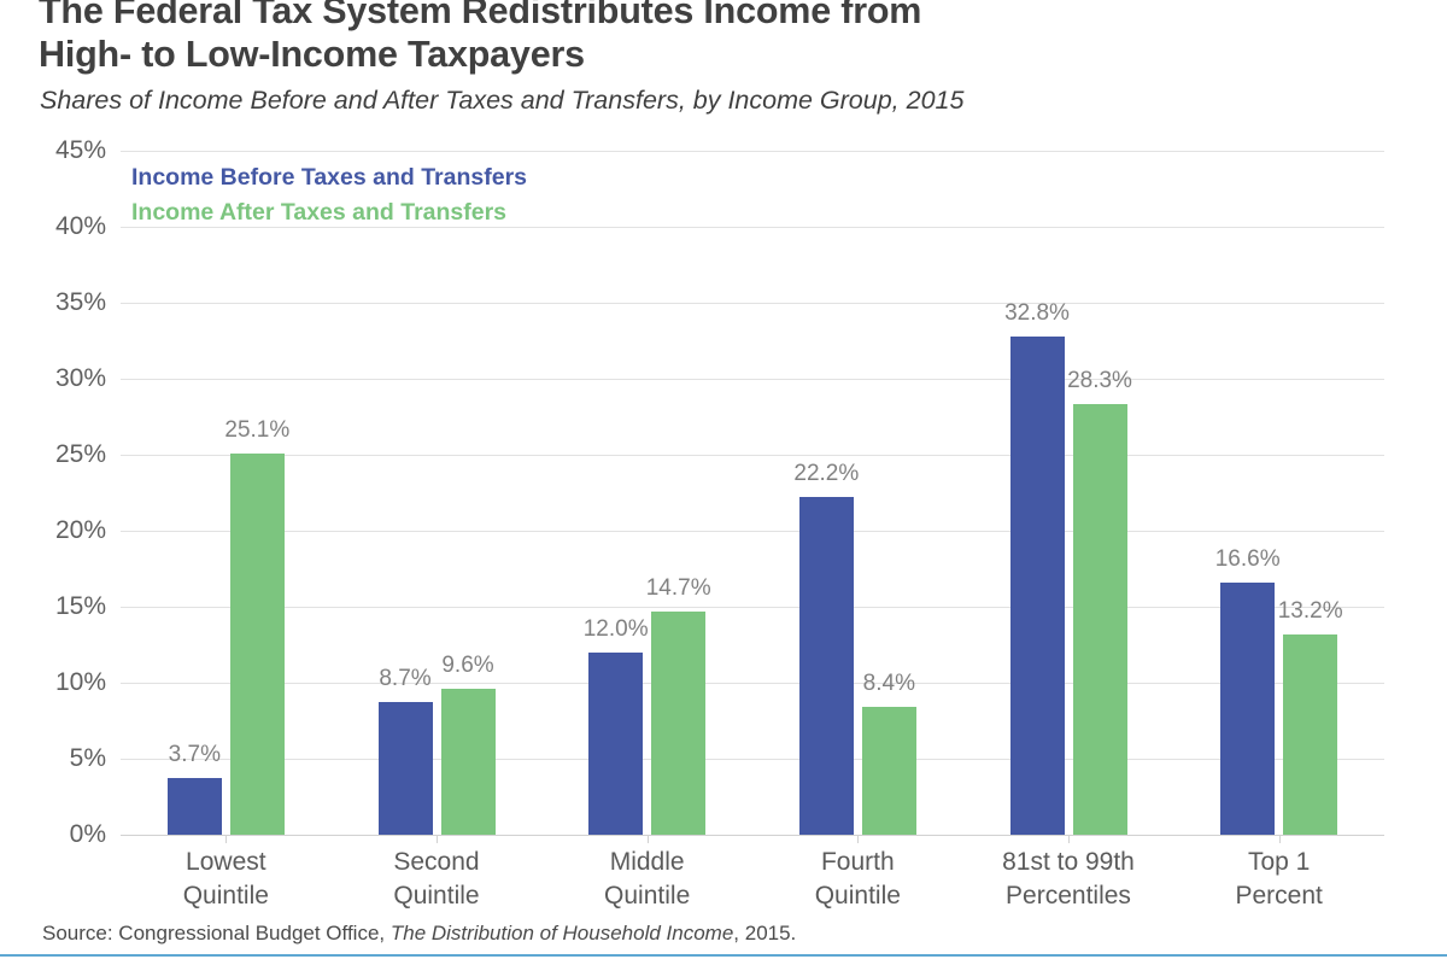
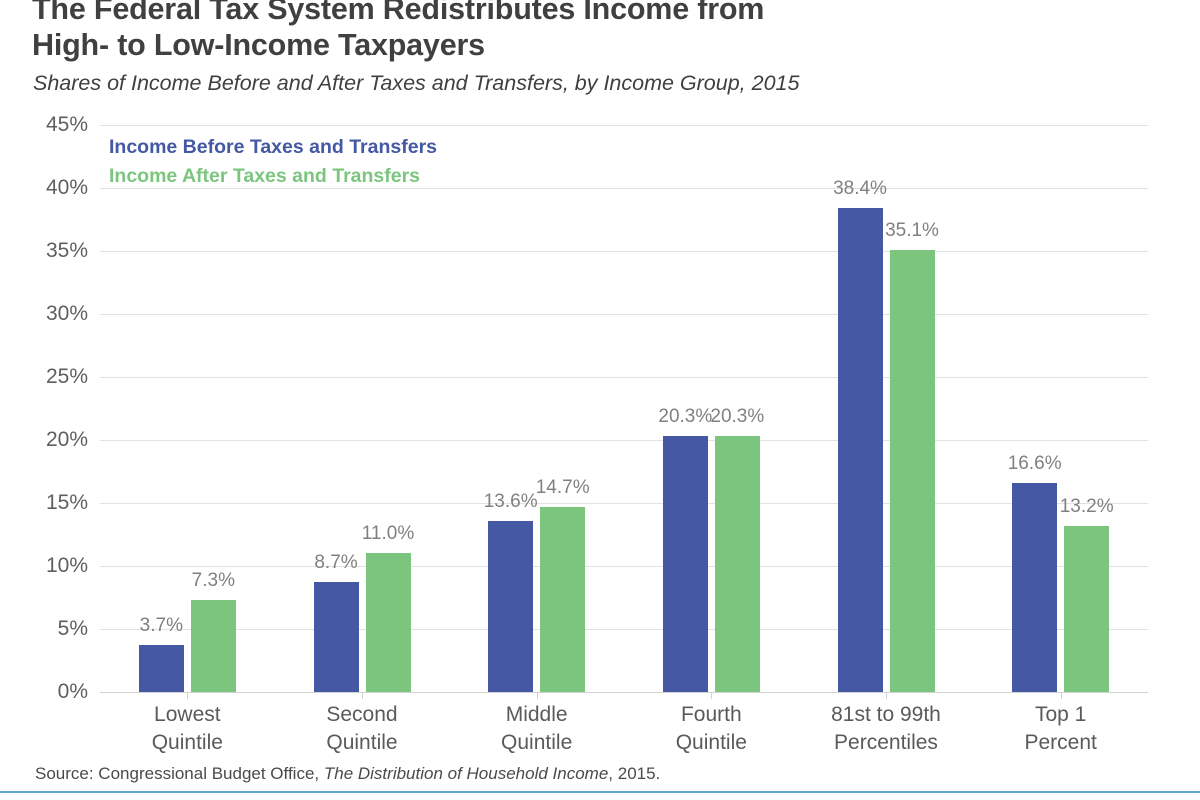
Income After Taxes and Transfers/Lowest Quintile: 25.1% -> 7.3%
Income After Taxes and Transfers/Second Quintile: 9.6% -> 11.0%
Income Before Taxes and Transfers/Middle Quintile: 12.0% -> 13.6%
Income Before Taxes and Transfers/Fourth Quintile: 22.2% -> 20.3%
Income After Taxes and Transfers/Fourth Quintile: 8.4% -> 20.3%
Income Before Taxes and Transfers/81st to 99th Percentiles: 32.8% -> 38.4%
Income After Taxes and Transfers/81st to 99th Percentiles: 28.3% -> 35.1%
